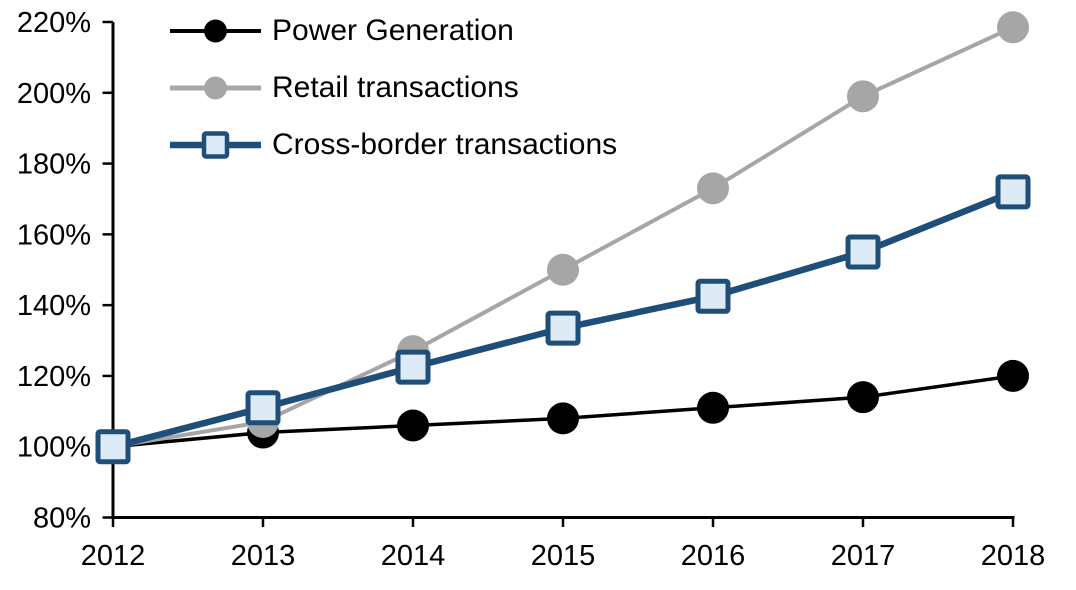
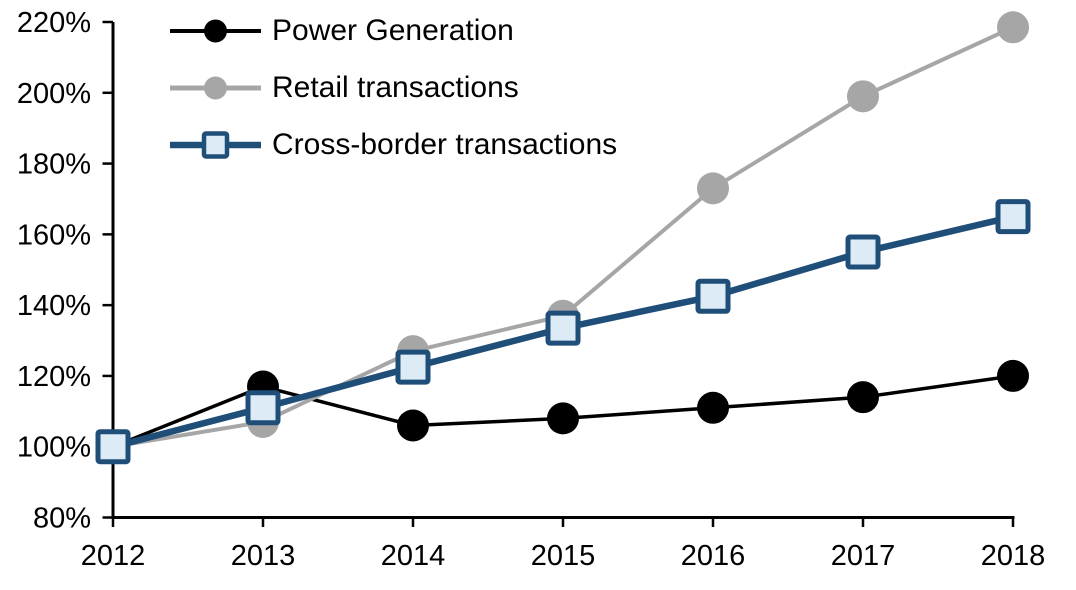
Power Generation/2013: 104% -> 117%
Retail transactions/2015: 150% -> 137%
Cross-border transactions/2018: 172% -> 165%
